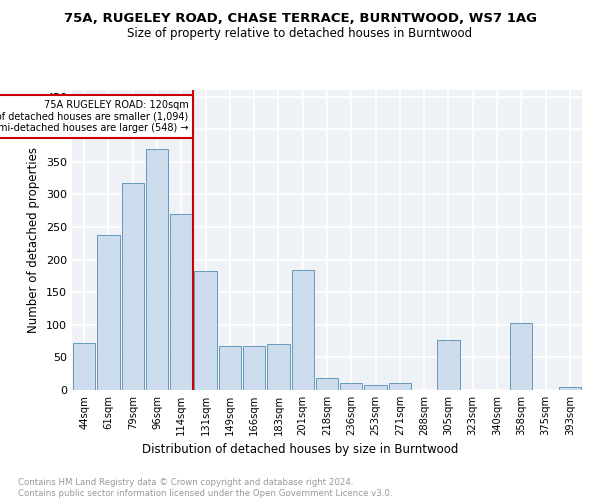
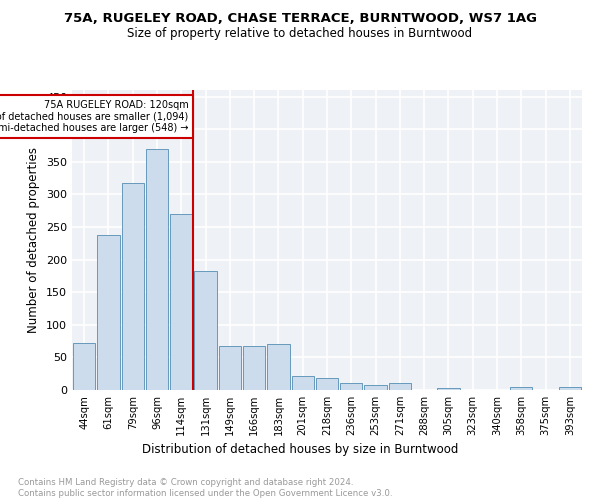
201sqm: 184 -> 22
305sqm: 76 -> 3
358sqm: 102 -> 4
